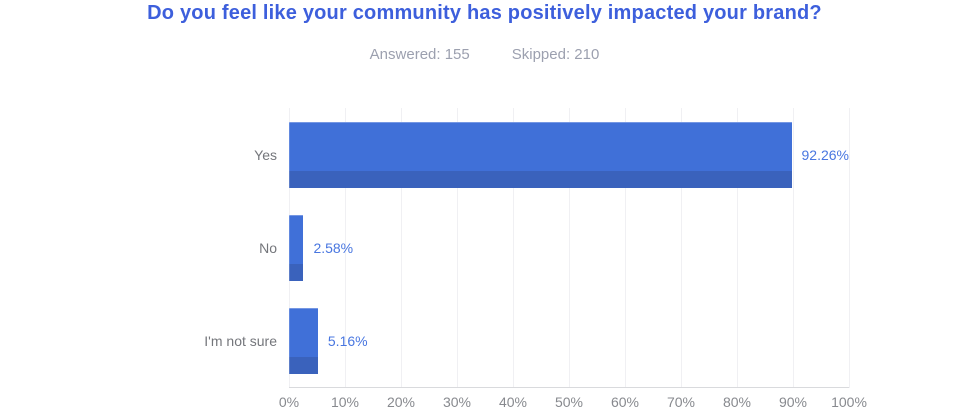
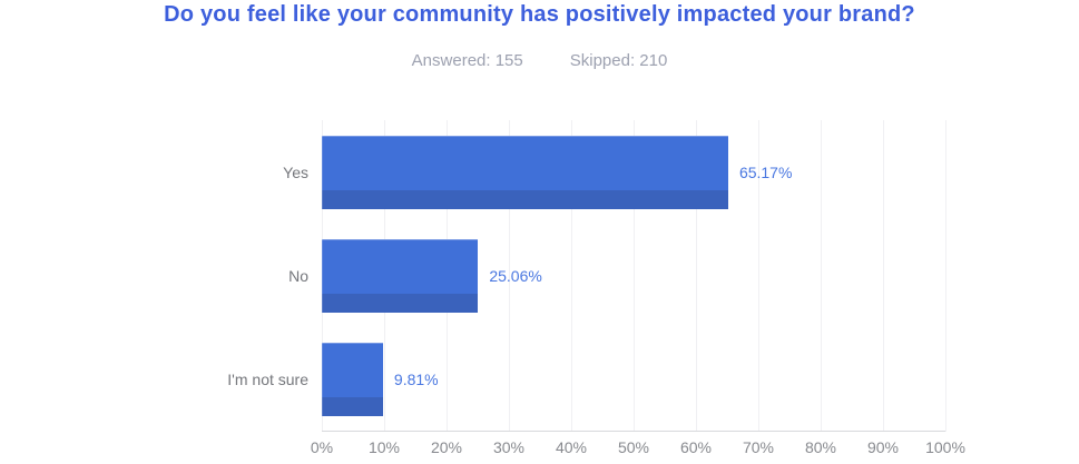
Yes: 92.26% -> 65.17%
No: 2.58% -> 25.06%
I'm not sure: 5.16% -> 9.81%
